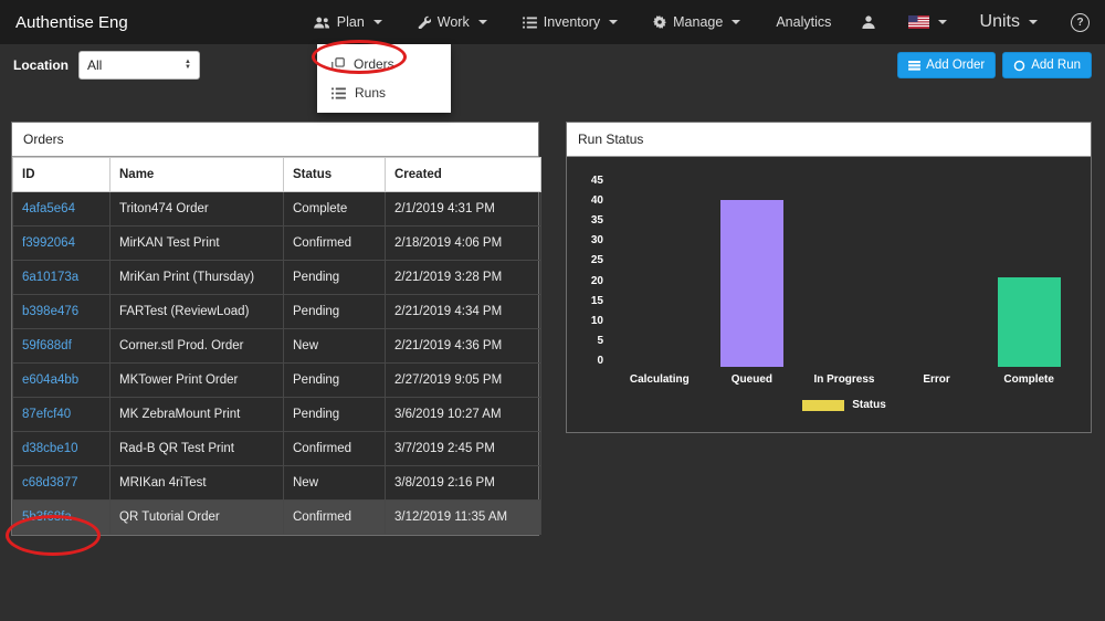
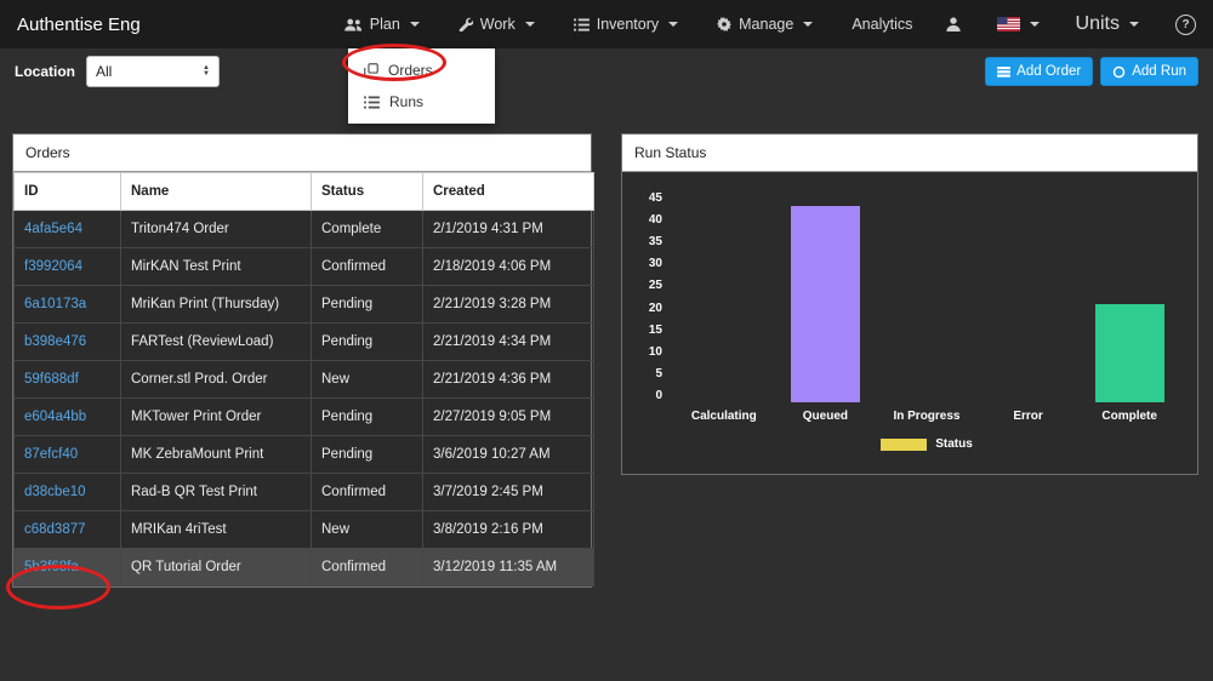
Queued: 39 -> 42
